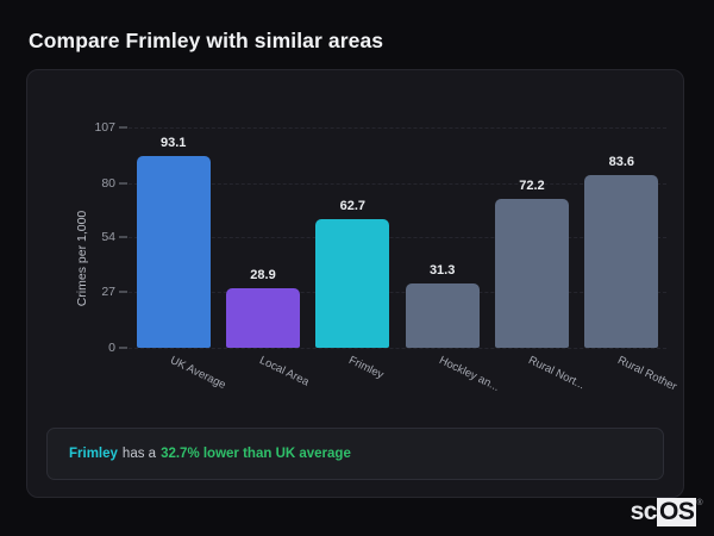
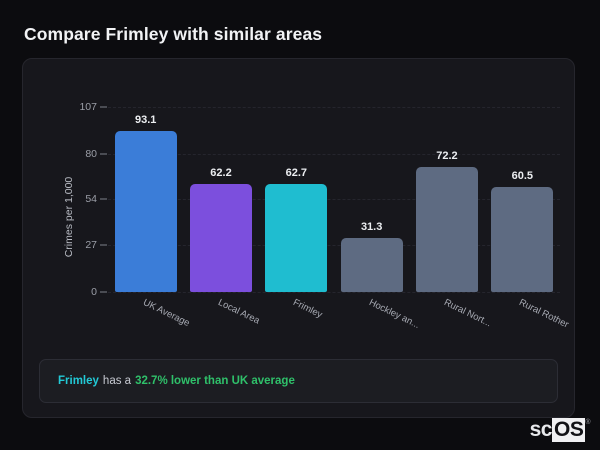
Local Area: 28.9 -> 62.2
Rural Rother: 83.6 -> 60.5
